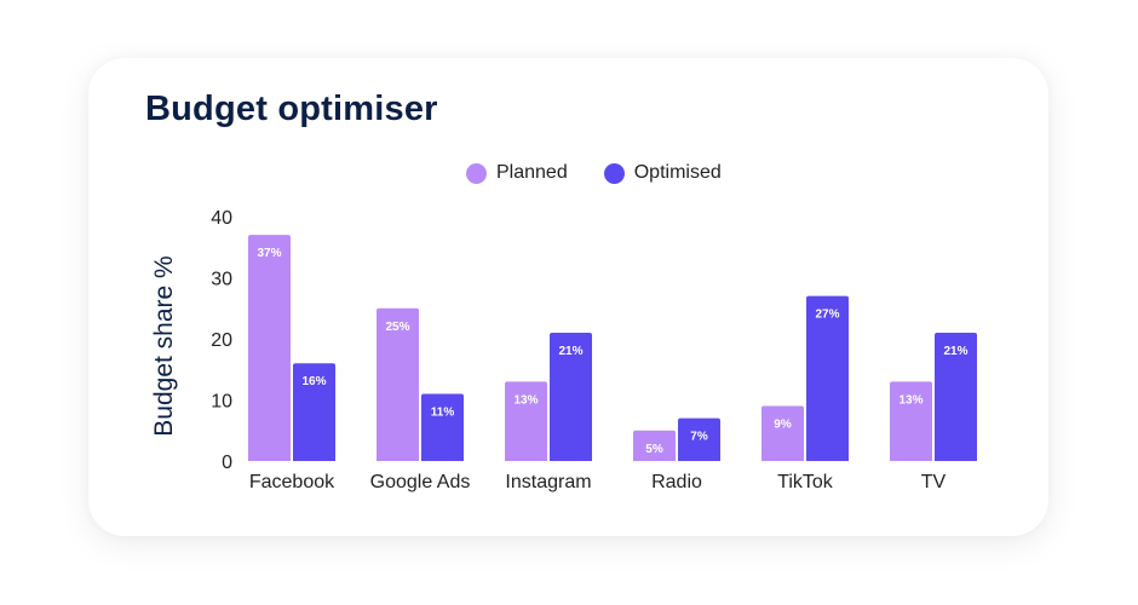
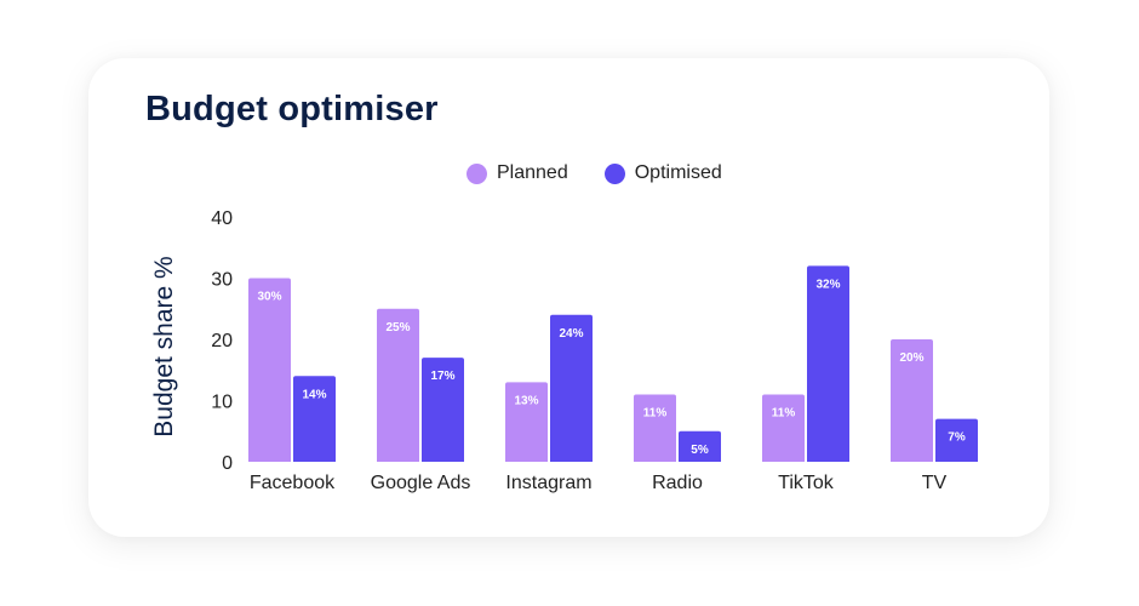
Planned/Facebook: 37% -> 30%
Optimised/Facebook: 16% -> 14%
Optimised/Google Ads: 11% -> 17%
Optimised/Instagram: 21% -> 24%
Planned/Radio: 5% -> 11%
Optimised/Radio: 7% -> 5%
Planned/TikTok: 9% -> 11%
Optimised/TikTok: 27% -> 32%
Planned/TV: 13% -> 20%
Optimised/TV: 21% -> 7%
